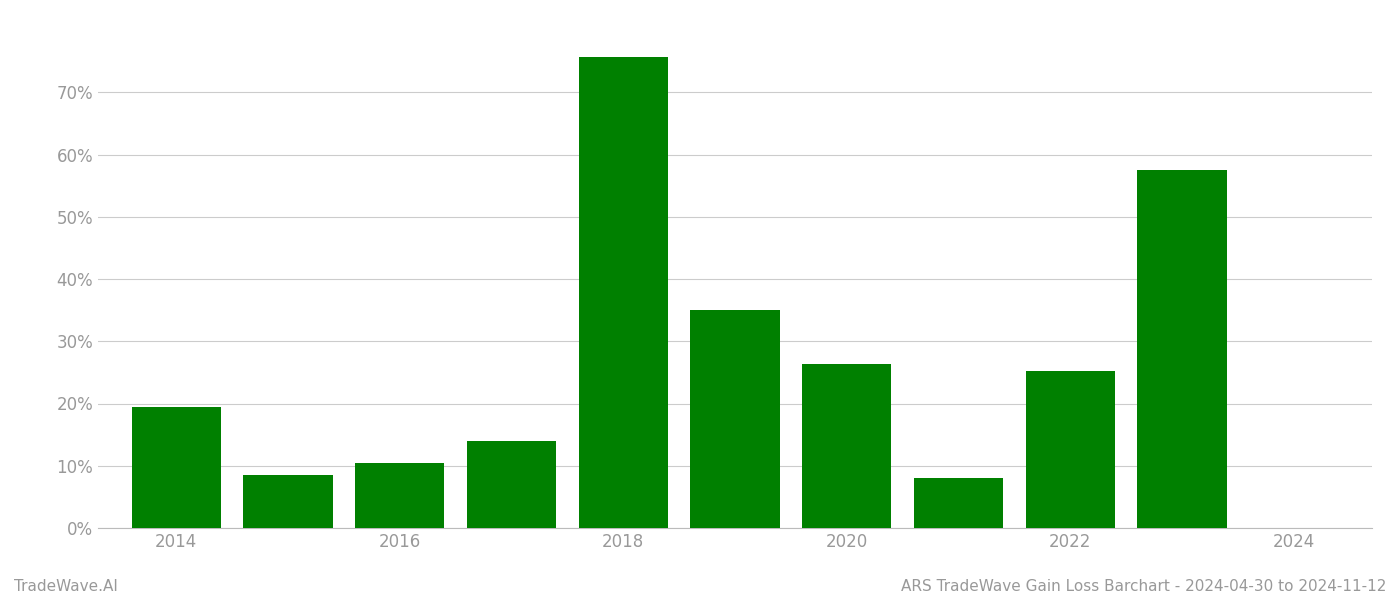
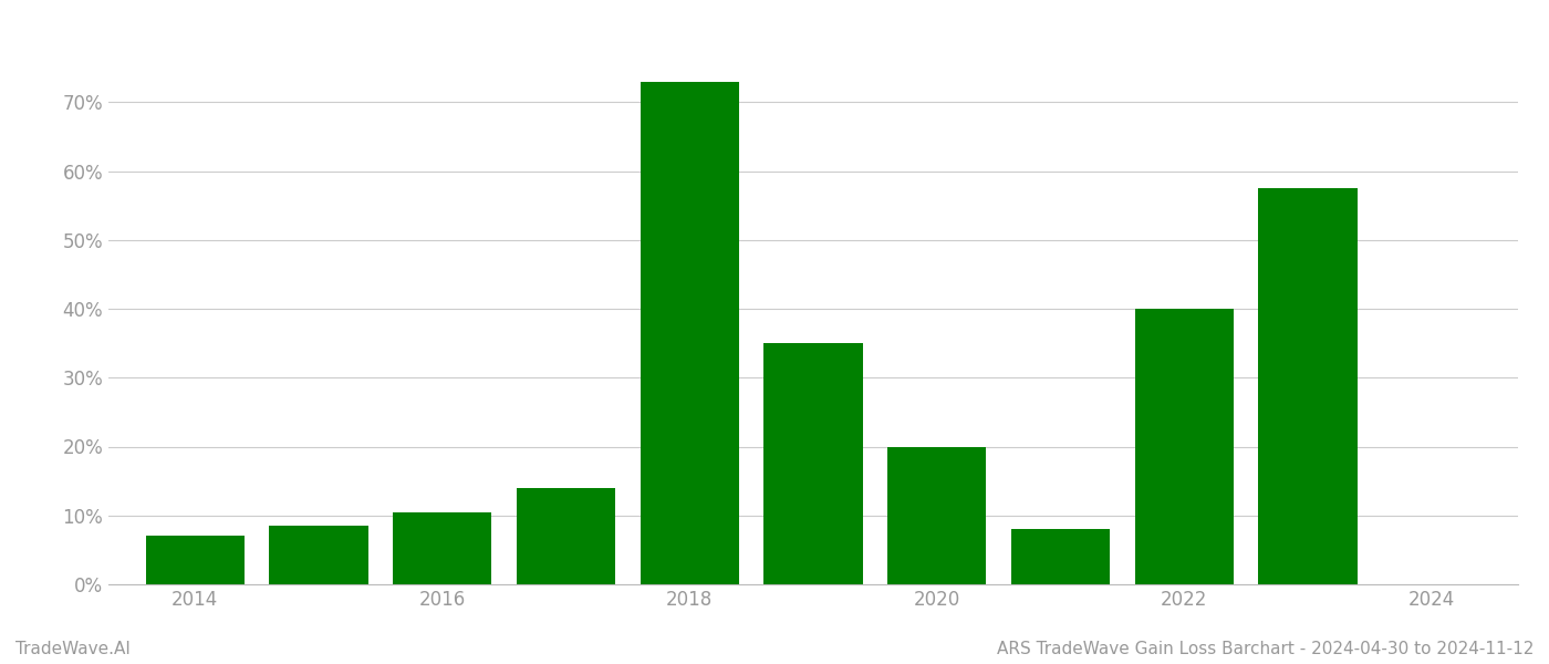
2014: 19.4% -> 7.0%
2018: 75.6% -> 73.0%
2020: 26.4% -> 20.0%
2022: 25.2% -> 40.0%
